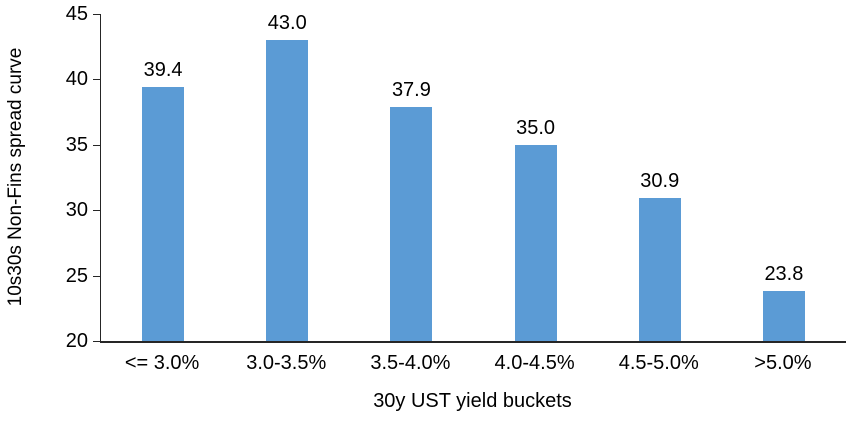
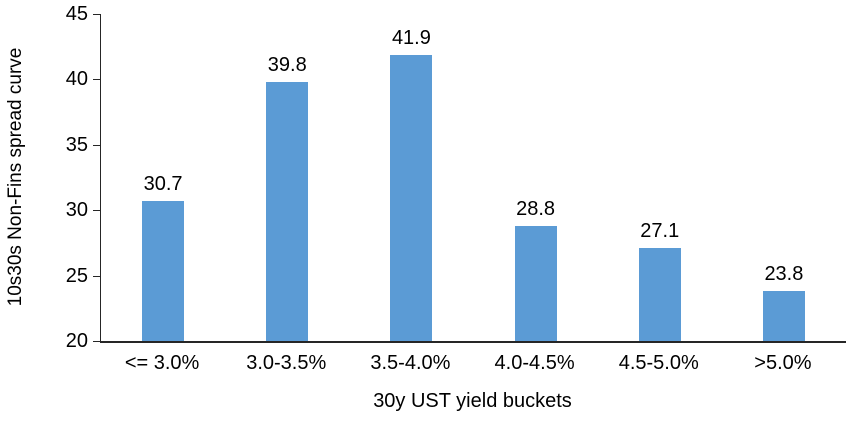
<= 3.0%: 39.4 -> 30.7
3.0-3.5%: 43.0 -> 39.8
3.5-4.0%: 37.9 -> 41.9
4.0-4.5%: 35.0 -> 28.8
4.5-5.0%: 30.9 -> 27.1
